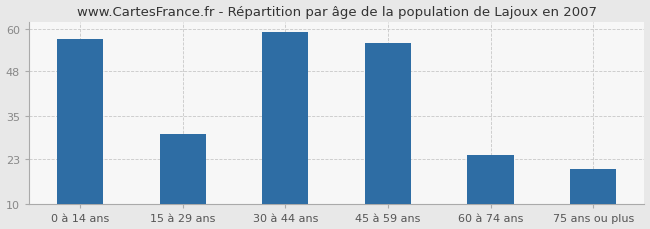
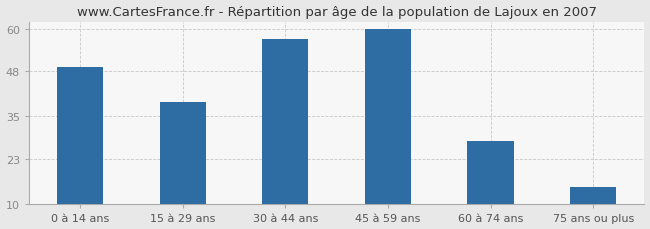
0 à 14 ans: 57 -> 49
15 à 29 ans: 30 -> 39
30 à 44 ans: 59 -> 57
45 à 59 ans: 56 -> 60
60 à 74 ans: 24 -> 28
75 ans ou plus: 20 -> 15
